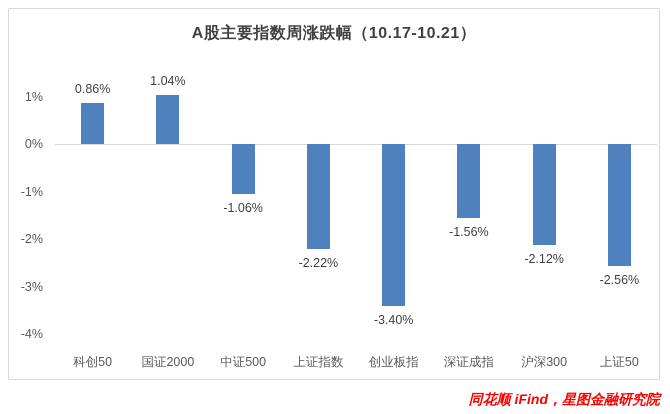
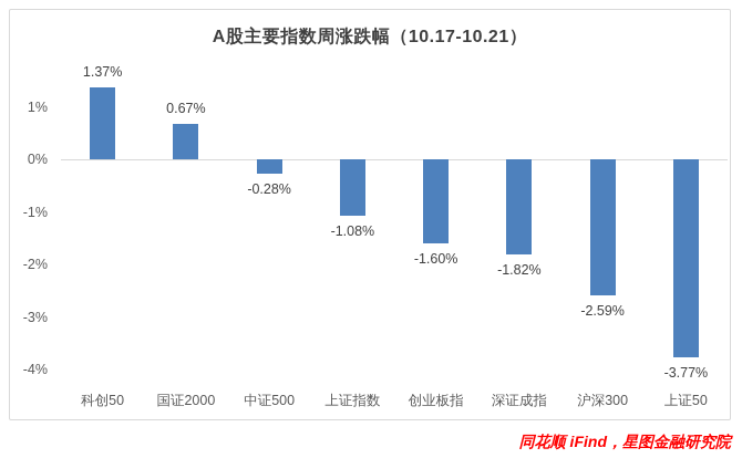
科创50: 0.86% -> 1.37%
国证2000: 1.04% -> 0.67%
中证500: -1.06% -> -0.28%
上证指数: -2.22% -> -1.08%
创业板指: -3.40% -> -1.60%
深证成指: -1.56% -> -1.82%
沪深300: -2.12% -> -2.59%
上证50: -2.56% -> -3.77%
